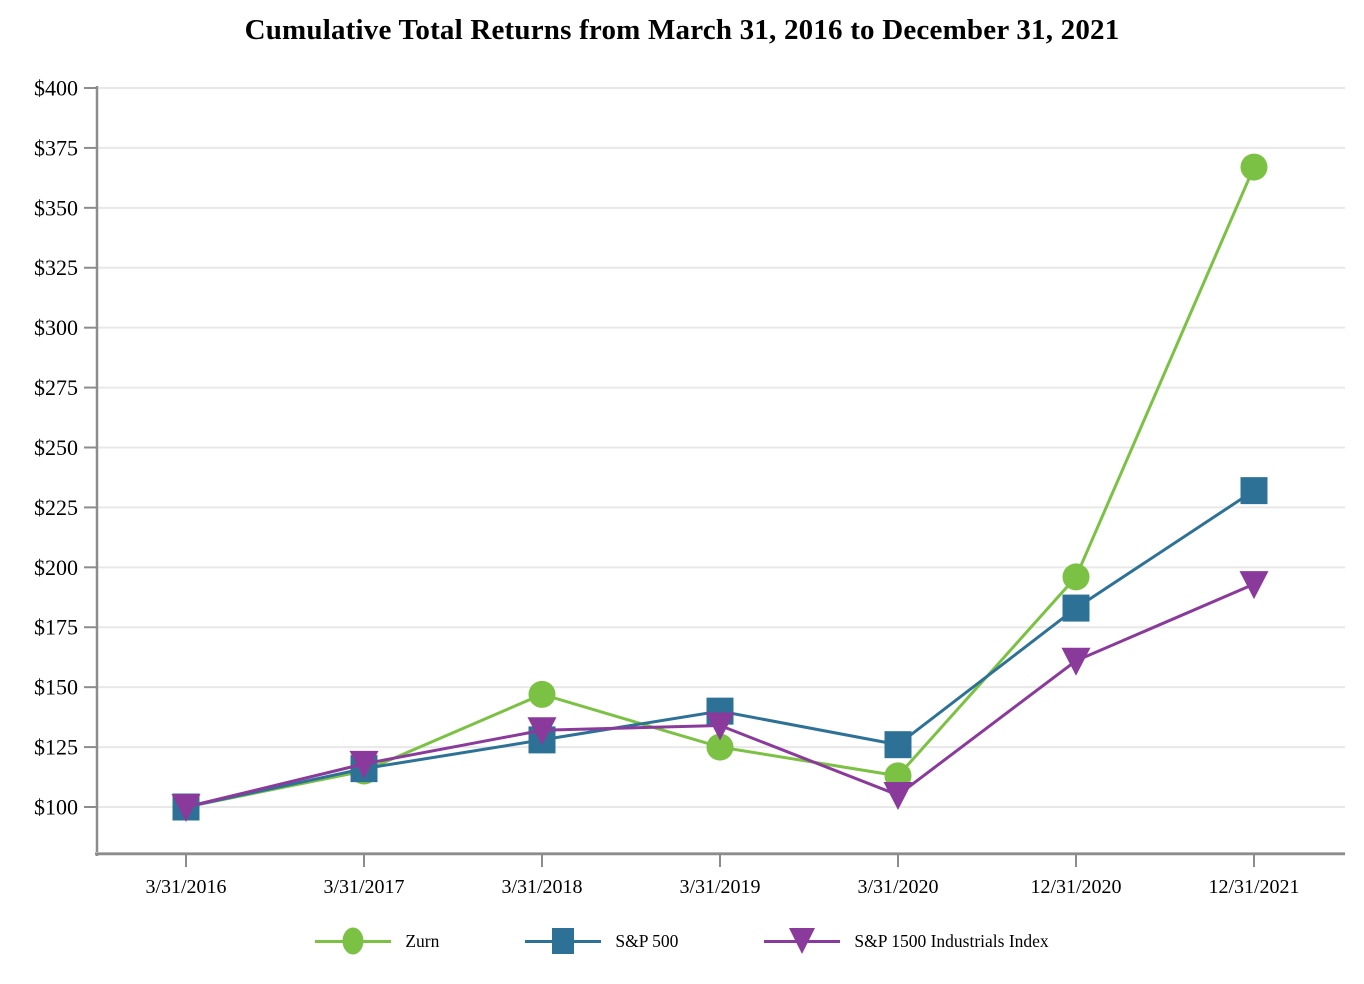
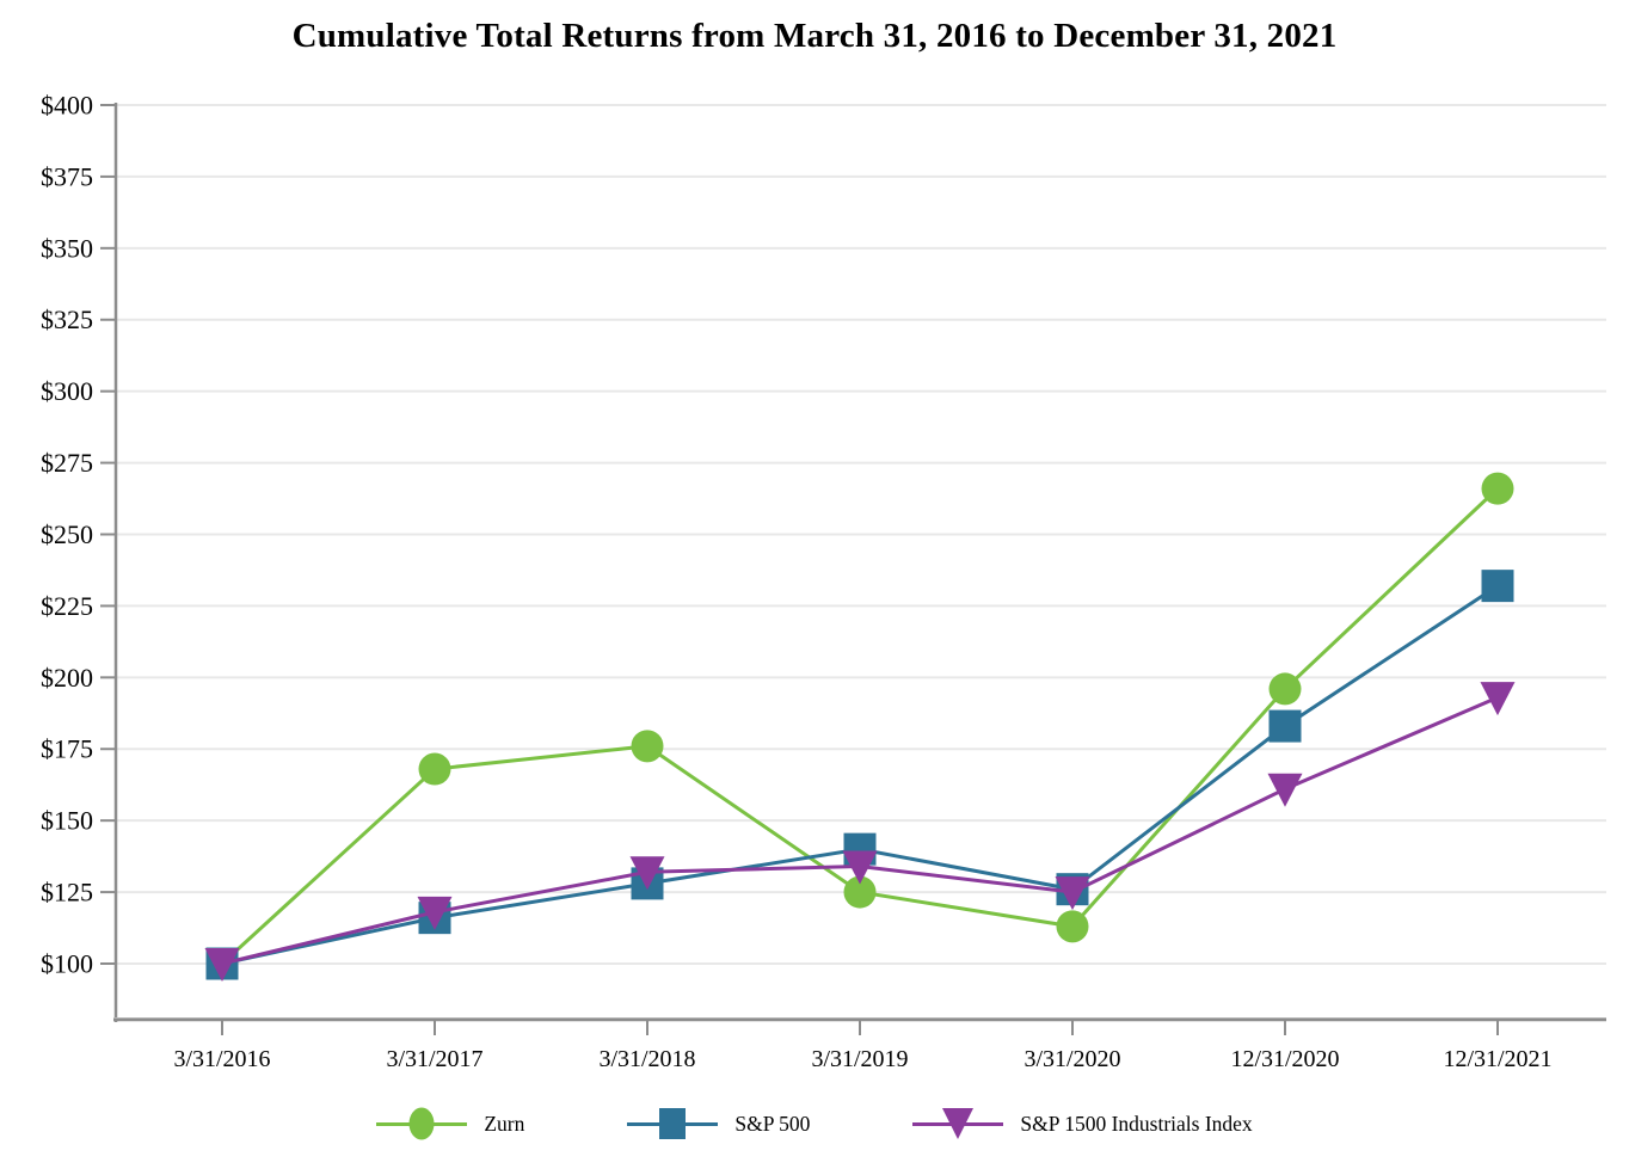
Zurn/3/31/2017: $115 -> $168
Zurn/3/31/2018: $147 -> $176
S&P 1500 Industrials Index/3/31/2020: $105 -> $125
Zurn/12/31/2021: $367 -> $266
